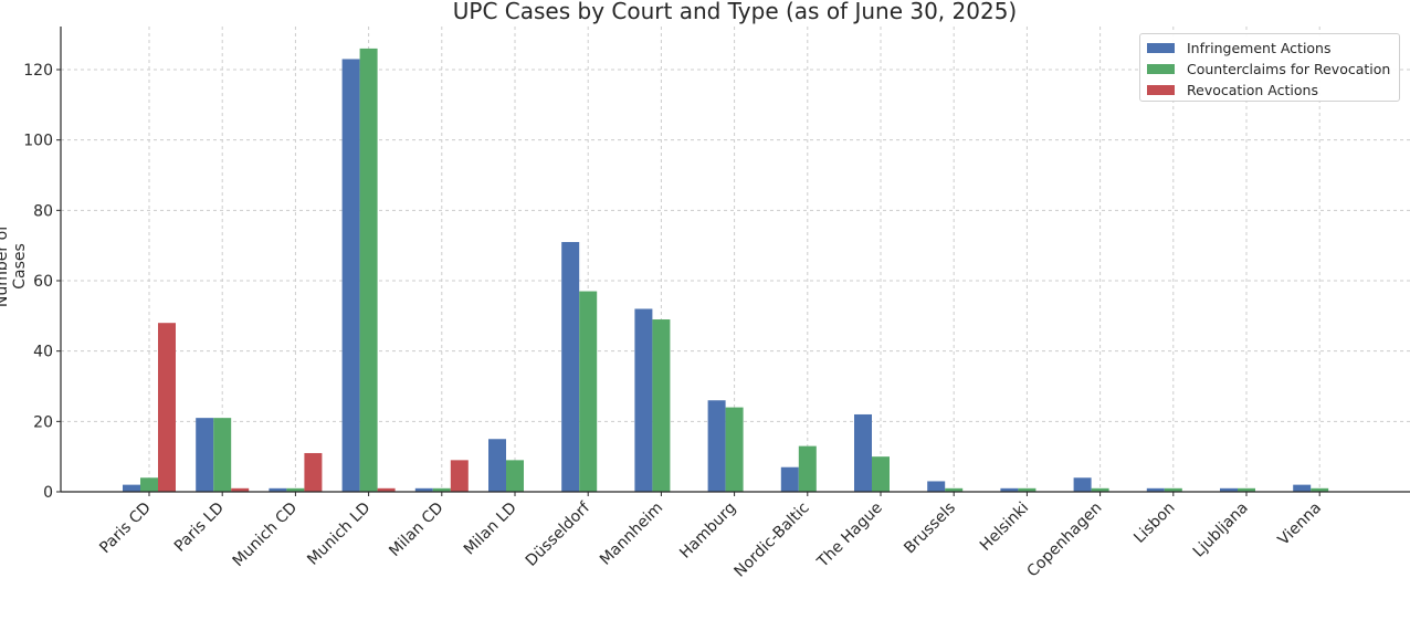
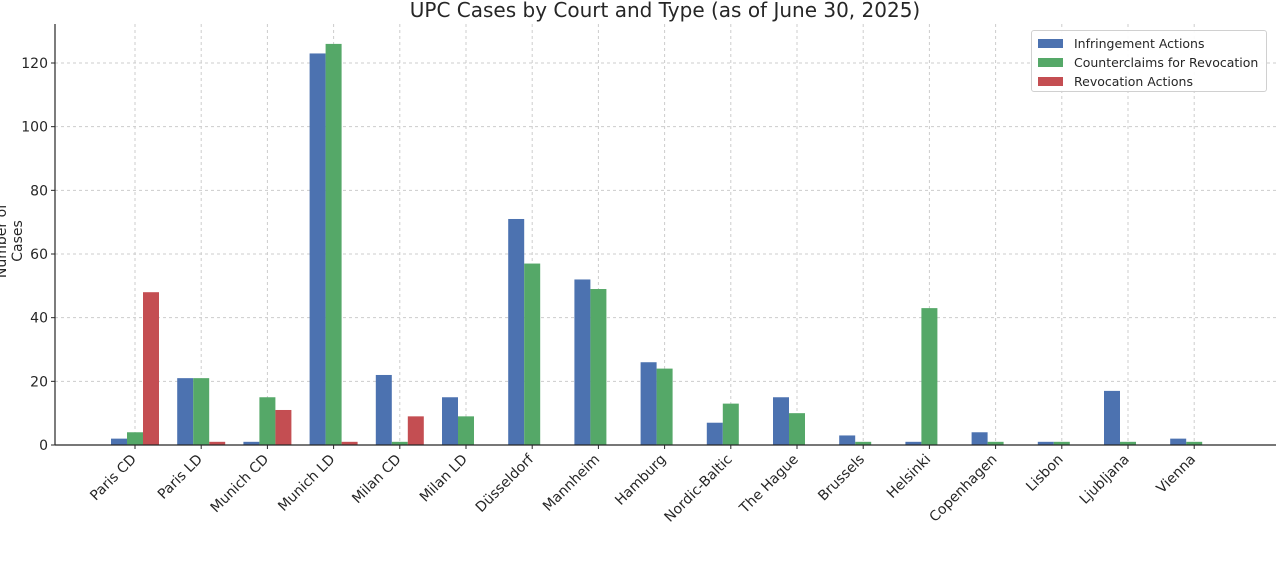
Counterclaims for Revocation/Munich CD: 1 -> 15
Infringement Actions/Milan CD: 1 -> 22
Infringement Actions/The Hague: 22 -> 15
Counterclaims for Revocation/Helsinki: 1 -> 43
Infringement Actions/Ljubljana: 1 -> 17
